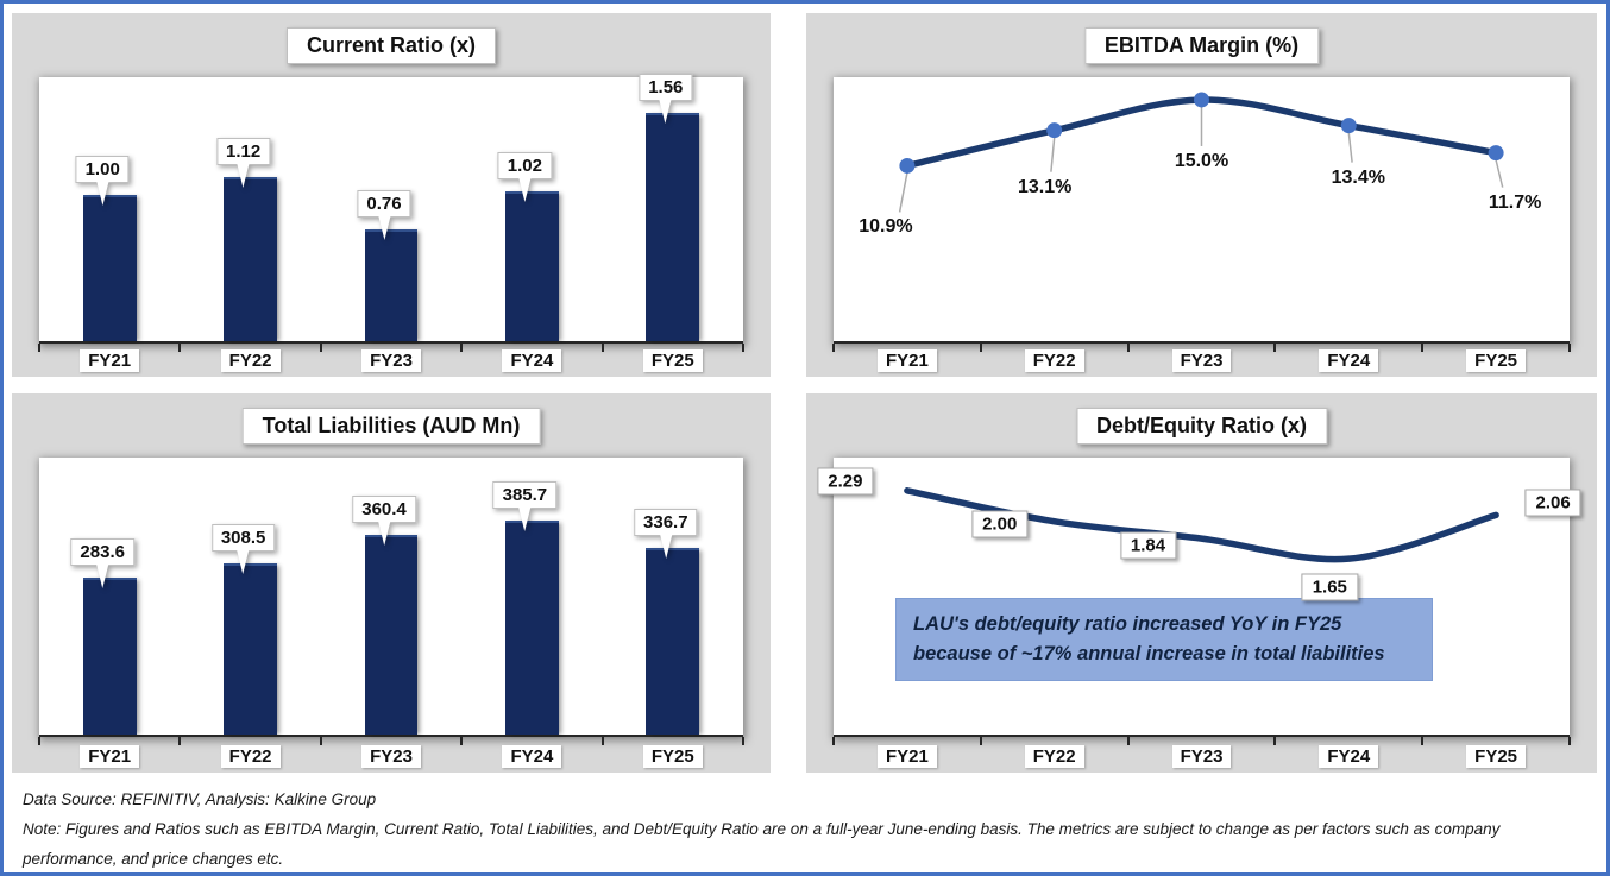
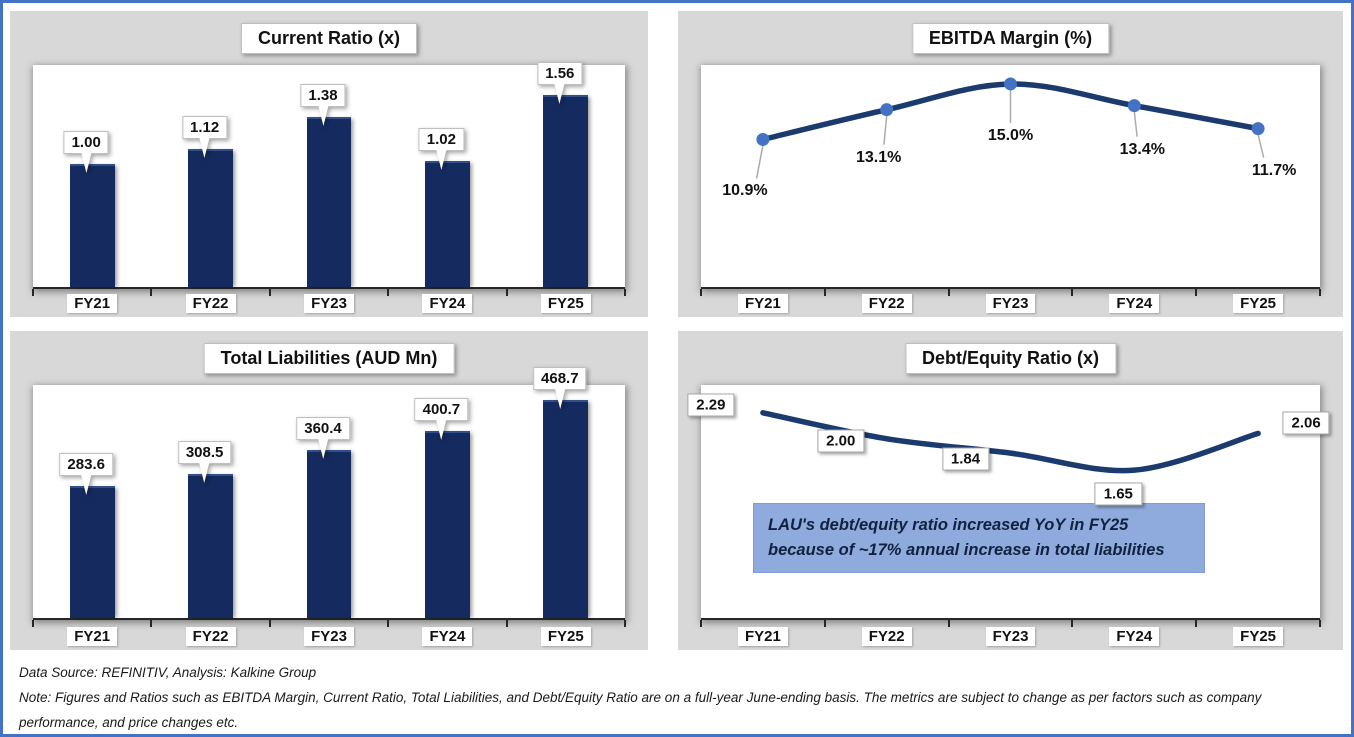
Current Ratio (x)/FY23: 0.76 -> 1.38
Total Liabilities (AUD Mn)/FY24: 385.7 -> 400.7
Total Liabilities (AUD Mn)/FY25: 336.7 -> 468.7
